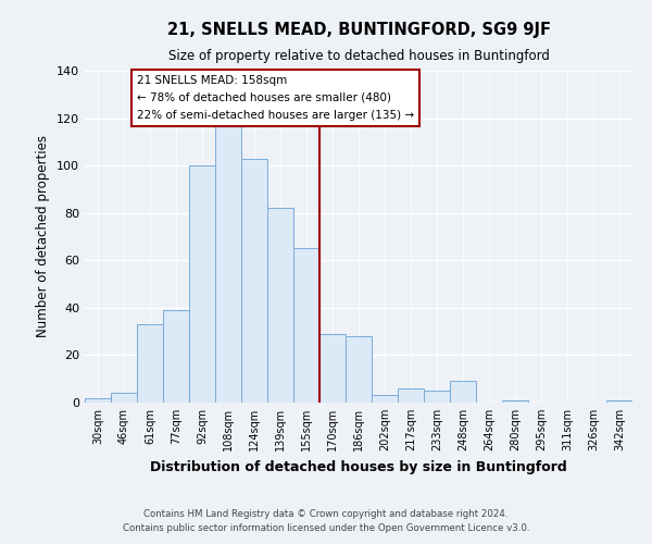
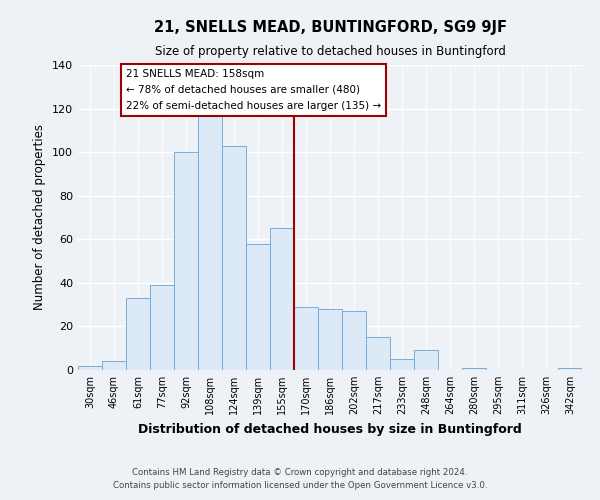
139sqm: 82 -> 58
202sqm: 3 -> 27
217sqm: 6 -> 15
